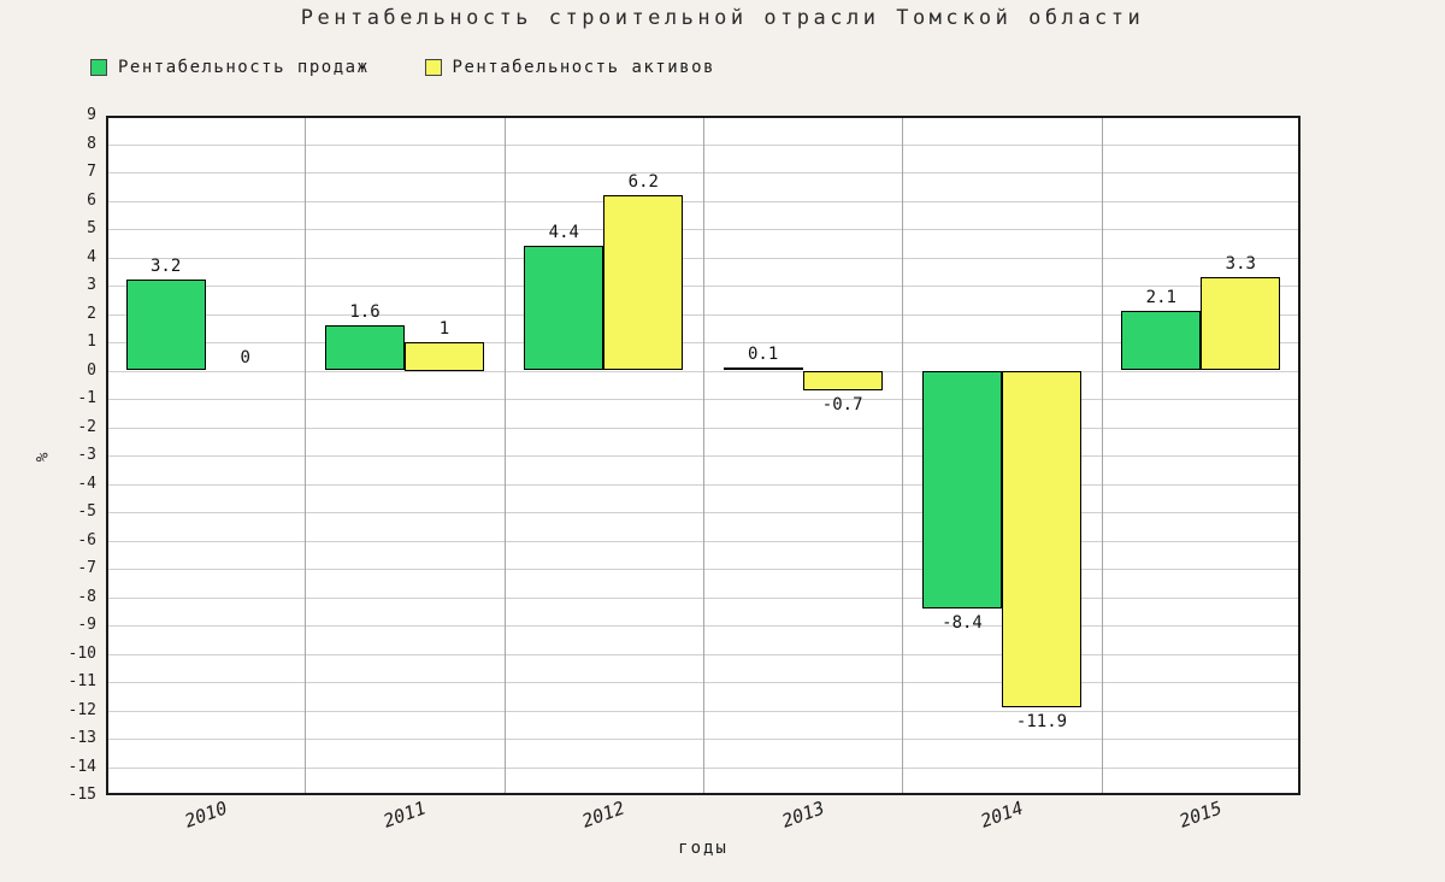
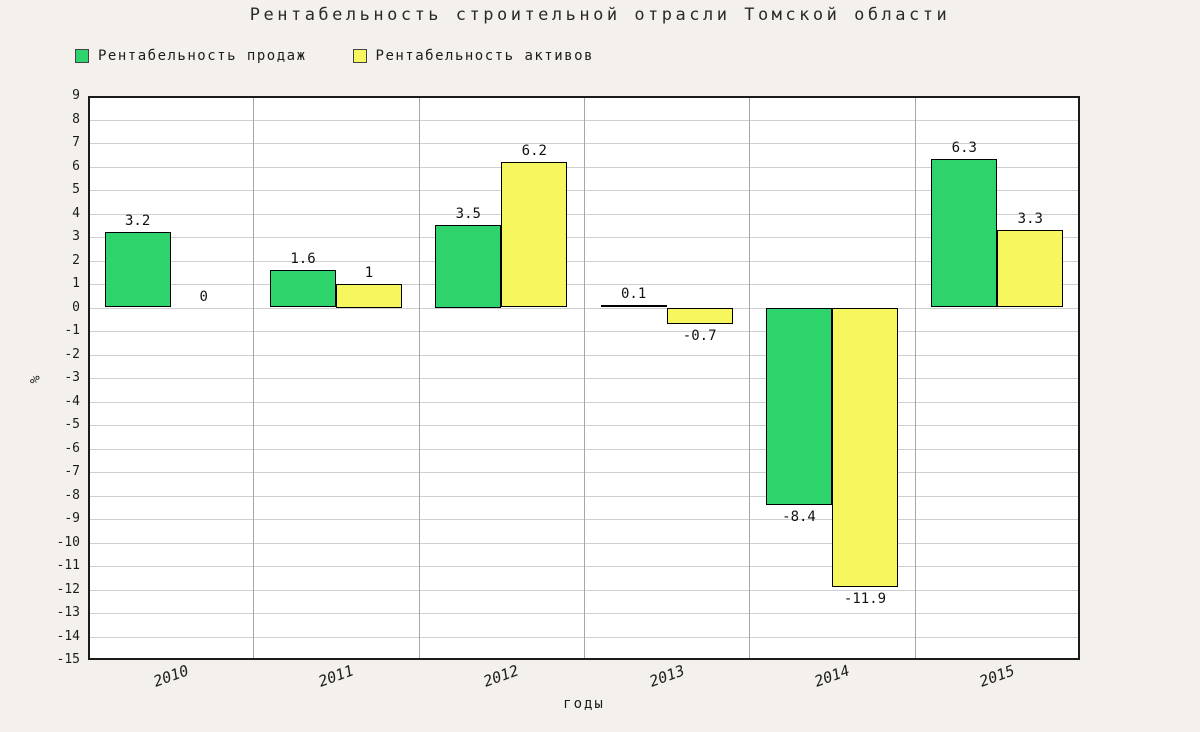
Рентабельность продаж/2012: 4.4 -> 3.5
Рентабельность продаж/2015: 2.1 -> 6.3
